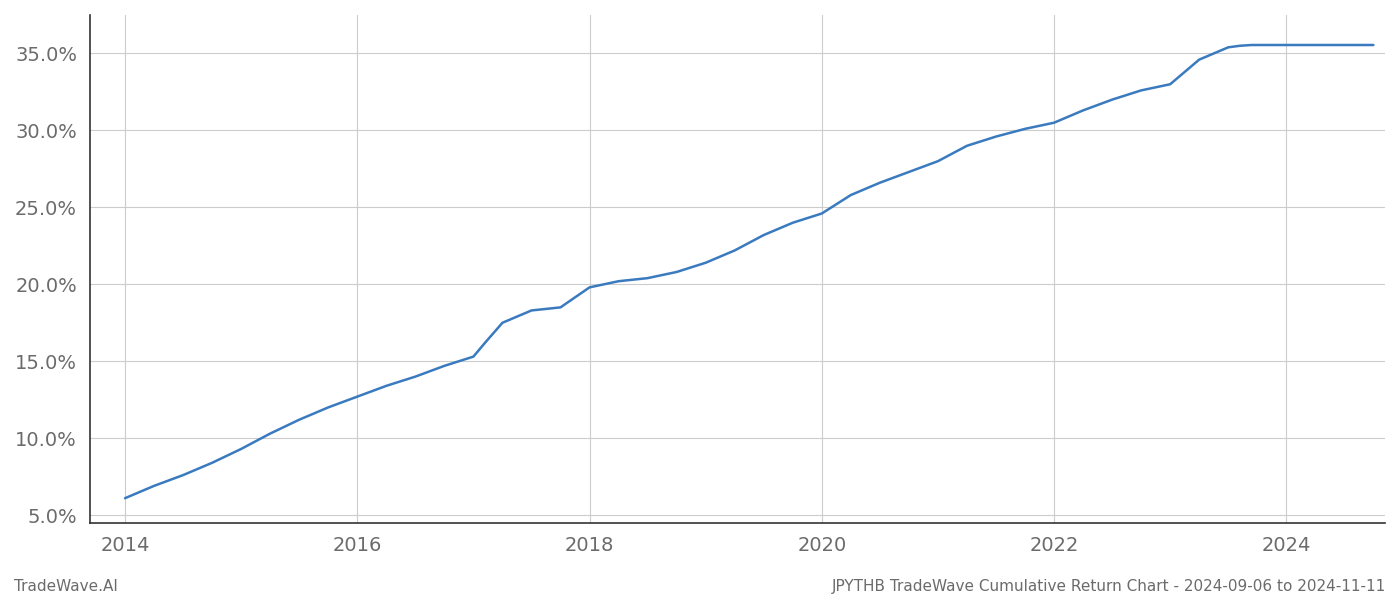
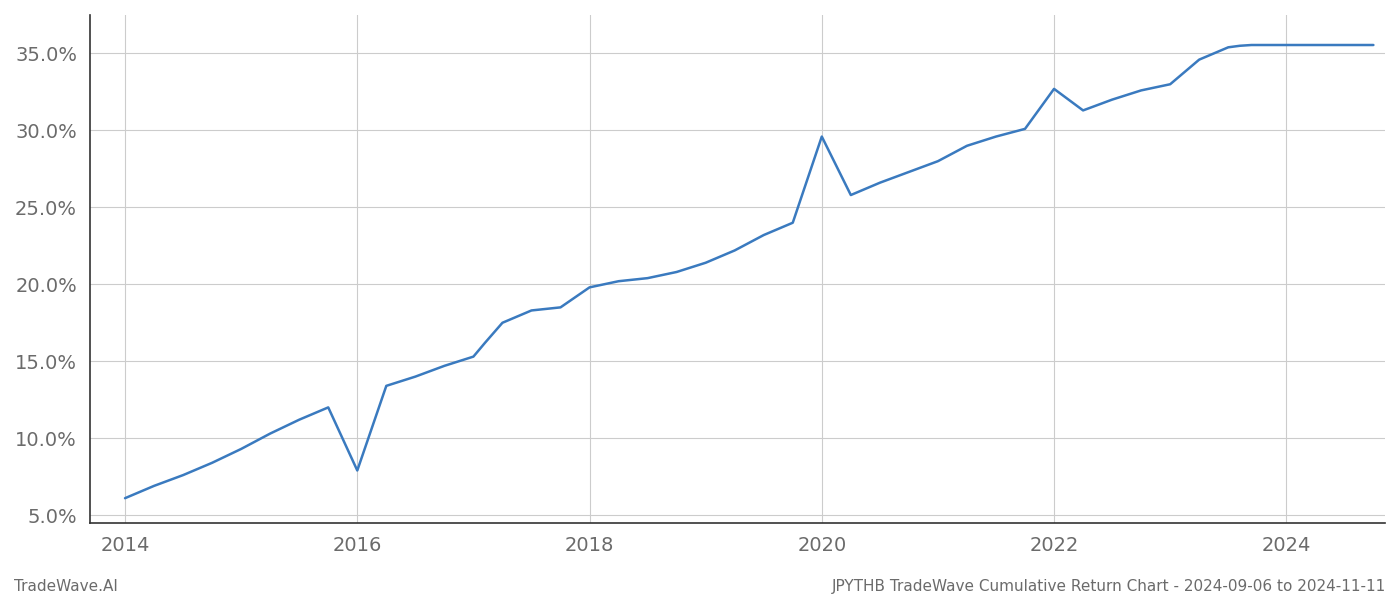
2016: 12.7% -> 7.9%
2020: 24.6% -> 29.6%
2022: 30.5% -> 32.7%
